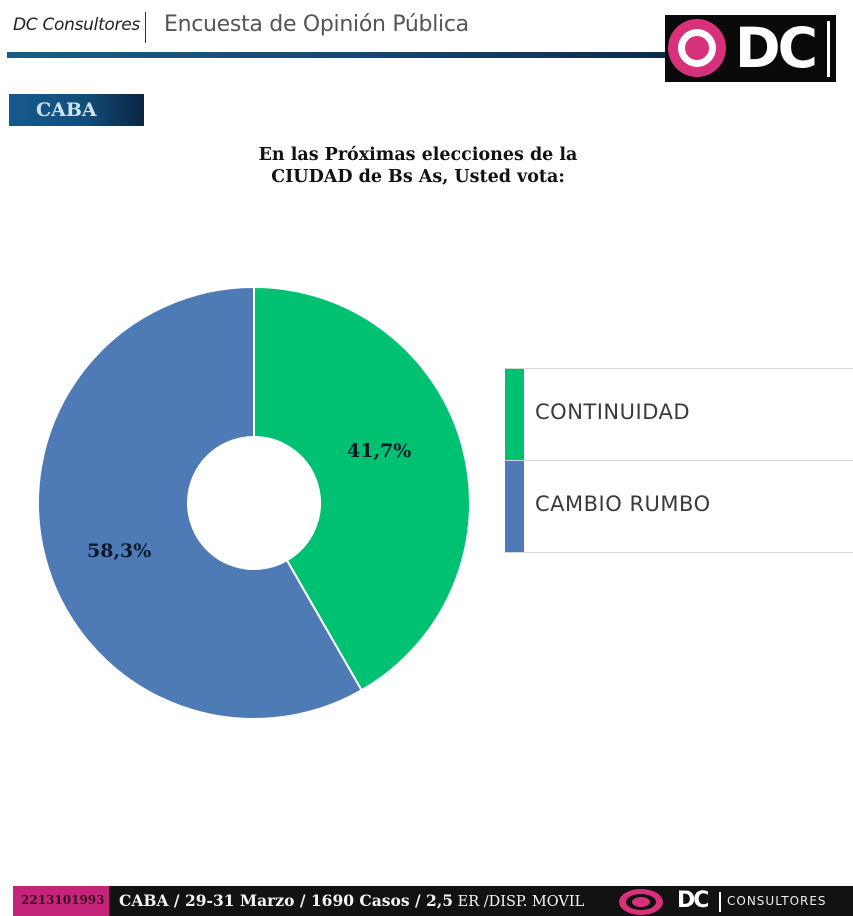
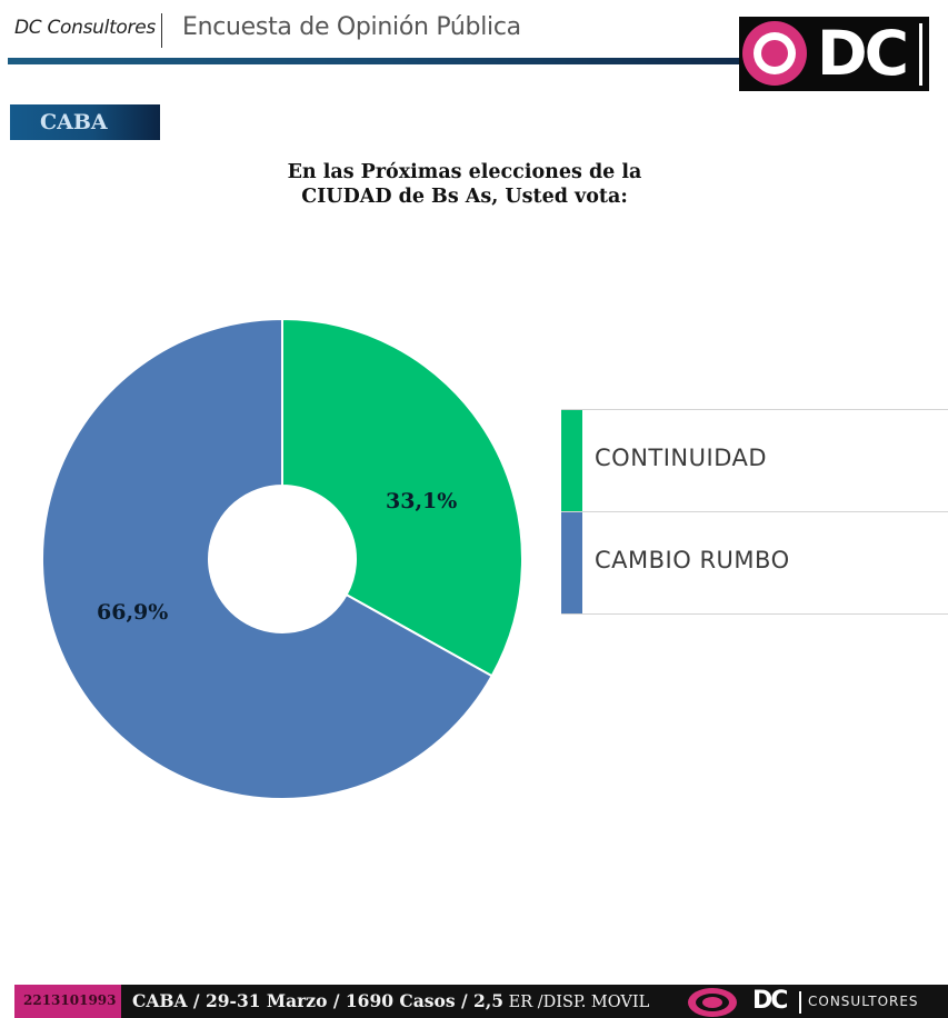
CONTINUIDAD: 41,7% -> 33,1%
CAMBIO RUMBO: 58,3% -> 66,9%
